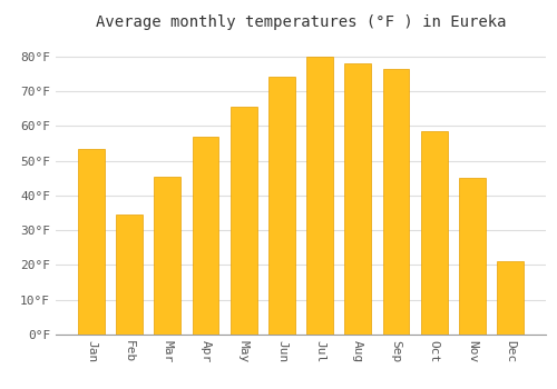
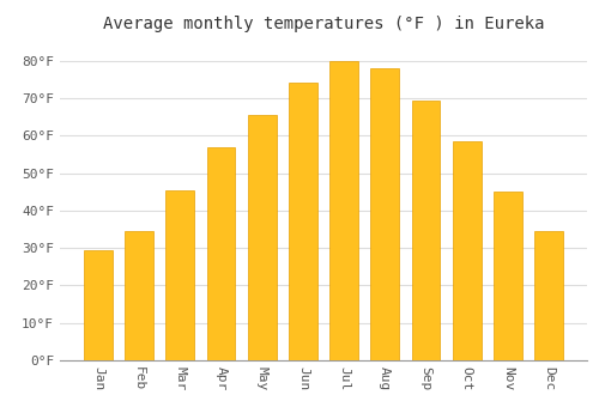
Jan: 53.5°F -> 29.5°F
Sep: 76.5°F -> 69.5°F
Dec: 21.0°F -> 34.5°F
